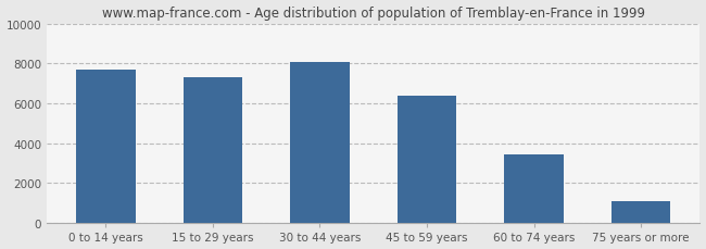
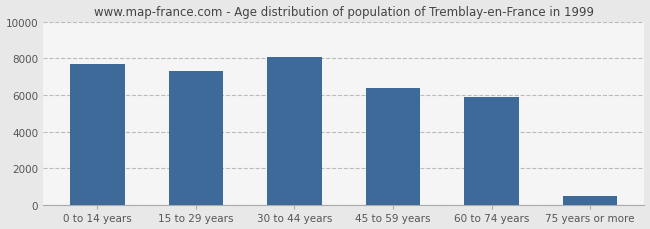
60 to 74 years: 3400 -> 5900
75 years or more: 1100 -> 500
